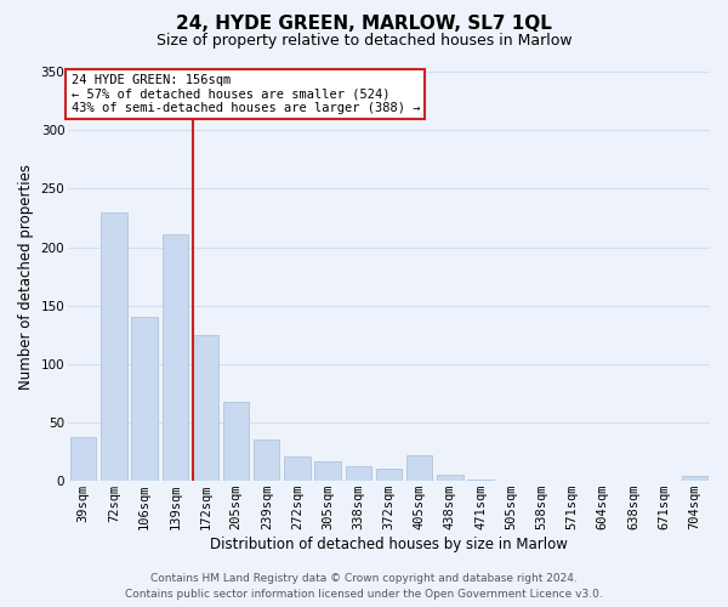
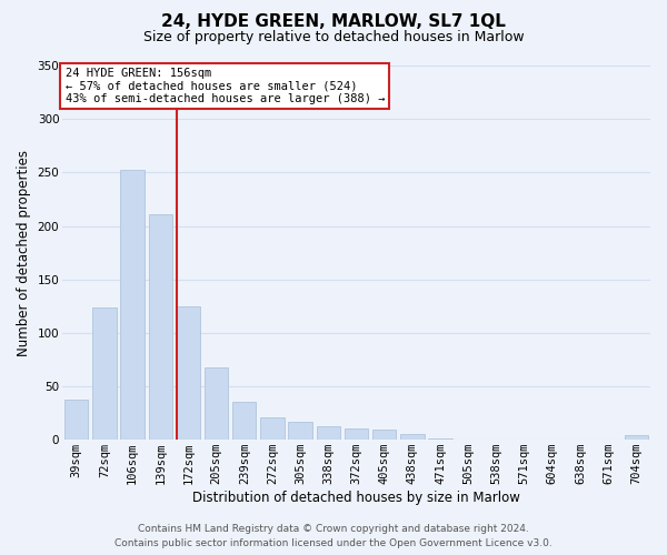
72sqm: 230 -> 124
106sqm: 140 -> 252
405sqm: 22 -> 10
